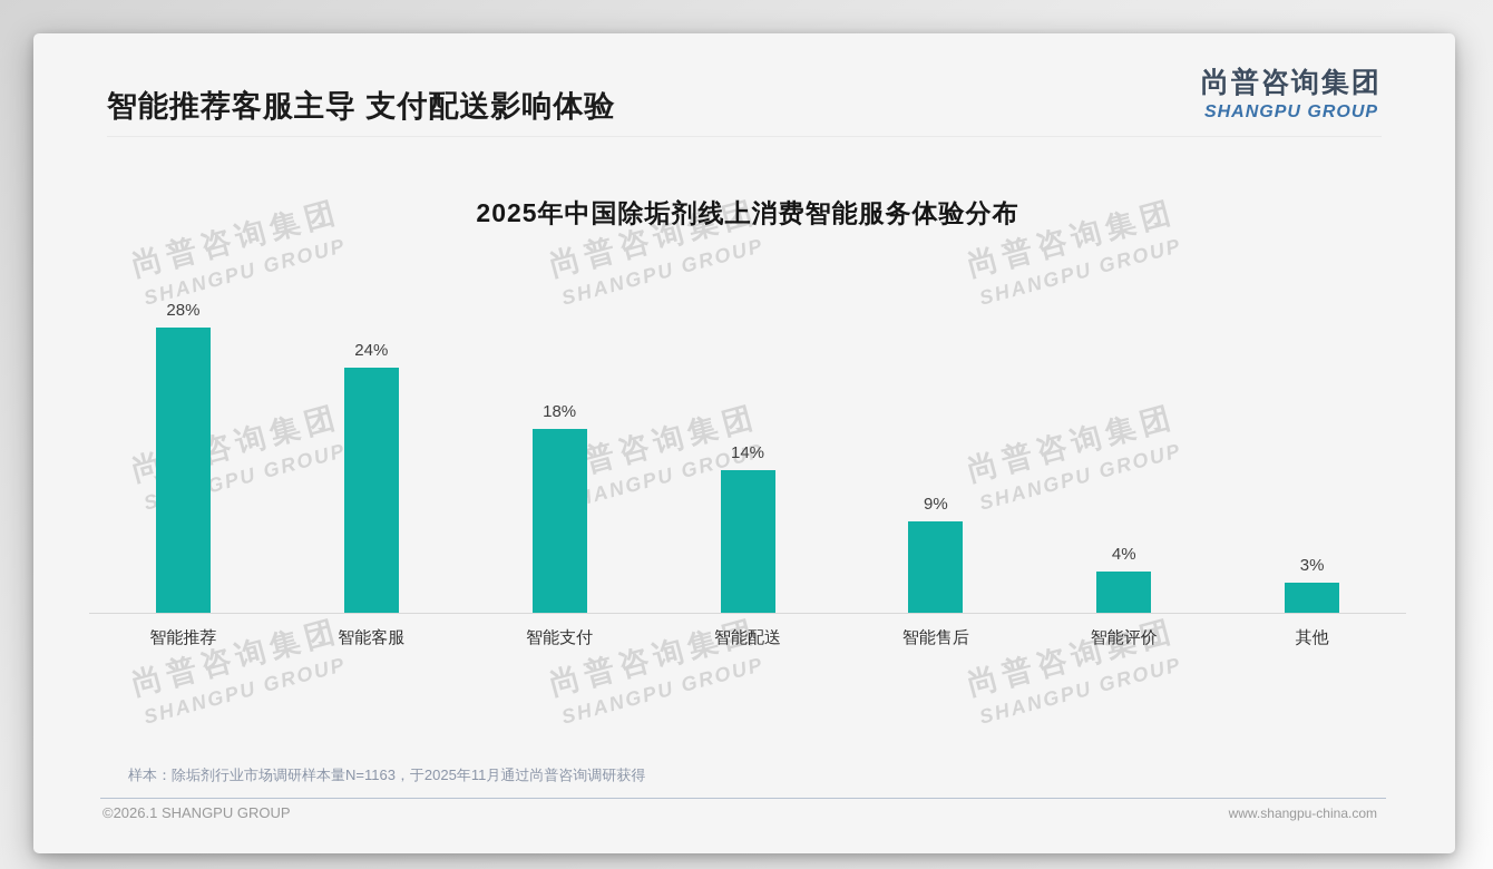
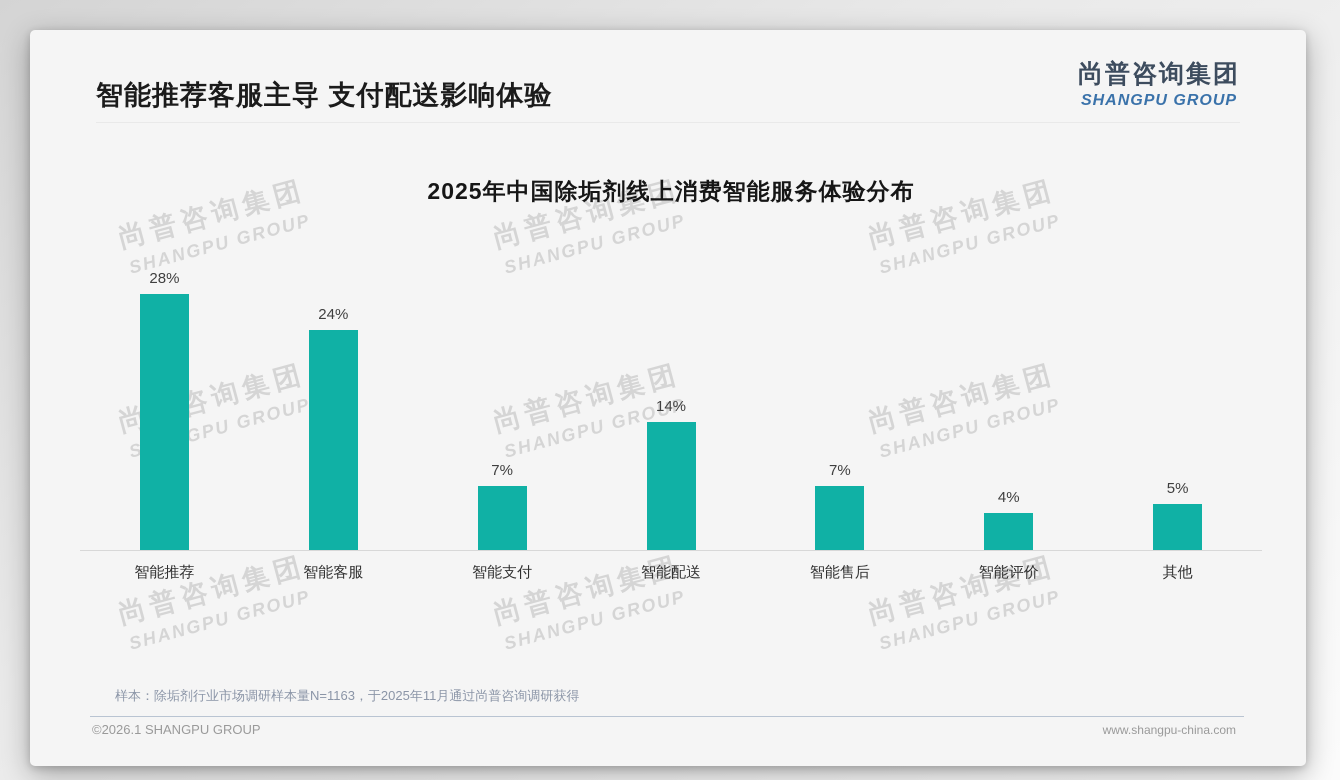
智能支付: 18% -> 7%
智能售后: 9% -> 7%
其他: 3% -> 5%
